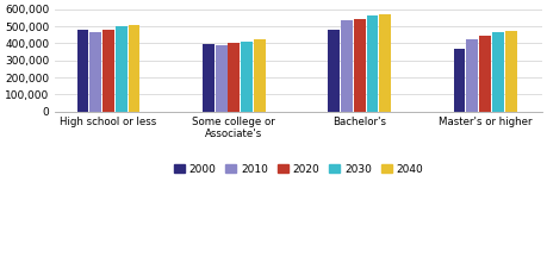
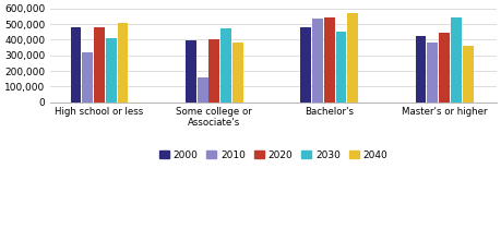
2010/High school or less: 470,000 -> 320,000
2030/High school or less: 500,000 -> 410,000
2010/Some college or Associate's: 380,000 -> 160,000
2030/Some college or Associate's: 410,000 -> 470,000
2040/Some college or Associate's: 420,000 -> 380,000
2030/Bachelor's: 560,000 -> 450,000
2000/Master's or higher: 360,000 -> 420,000
2010/Master's or higher: 420,000 -> 380,000
2030/Master's or higher: 460,000 -> 540,000
2040/Master's or higher: 470,000 -> 360,000
